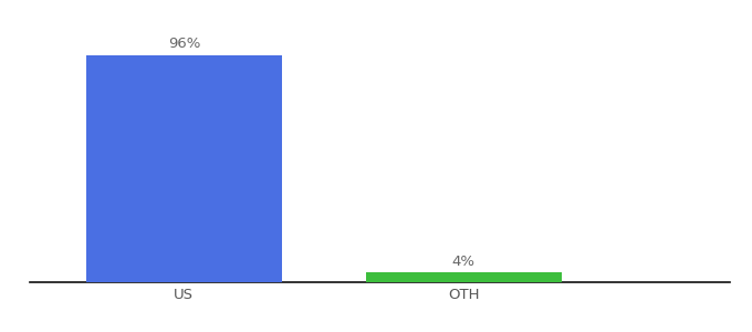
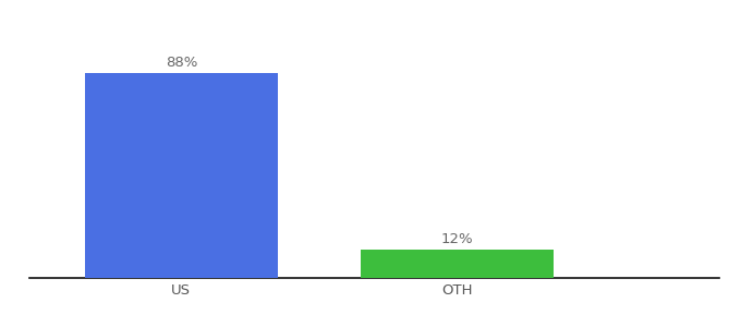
US: 96% -> 88%
OTH: 4% -> 12%
